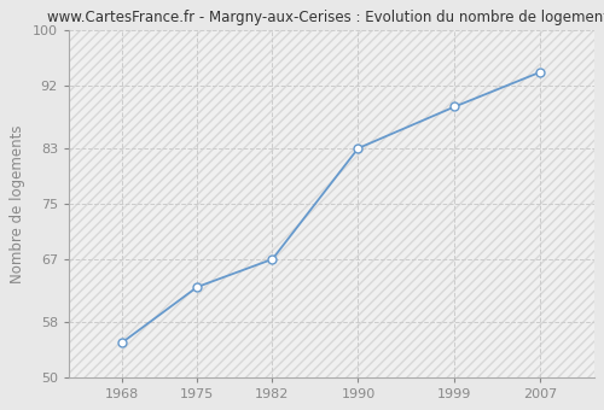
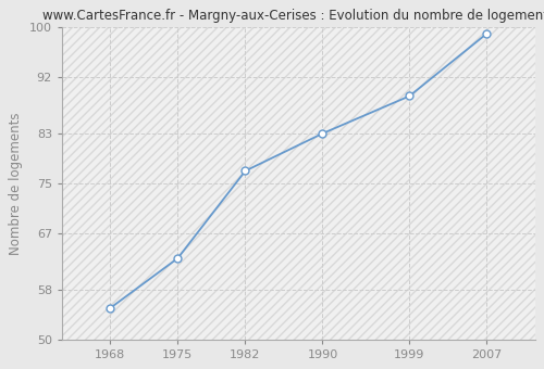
1982: 67 -> 77
2007: 94 -> 99
